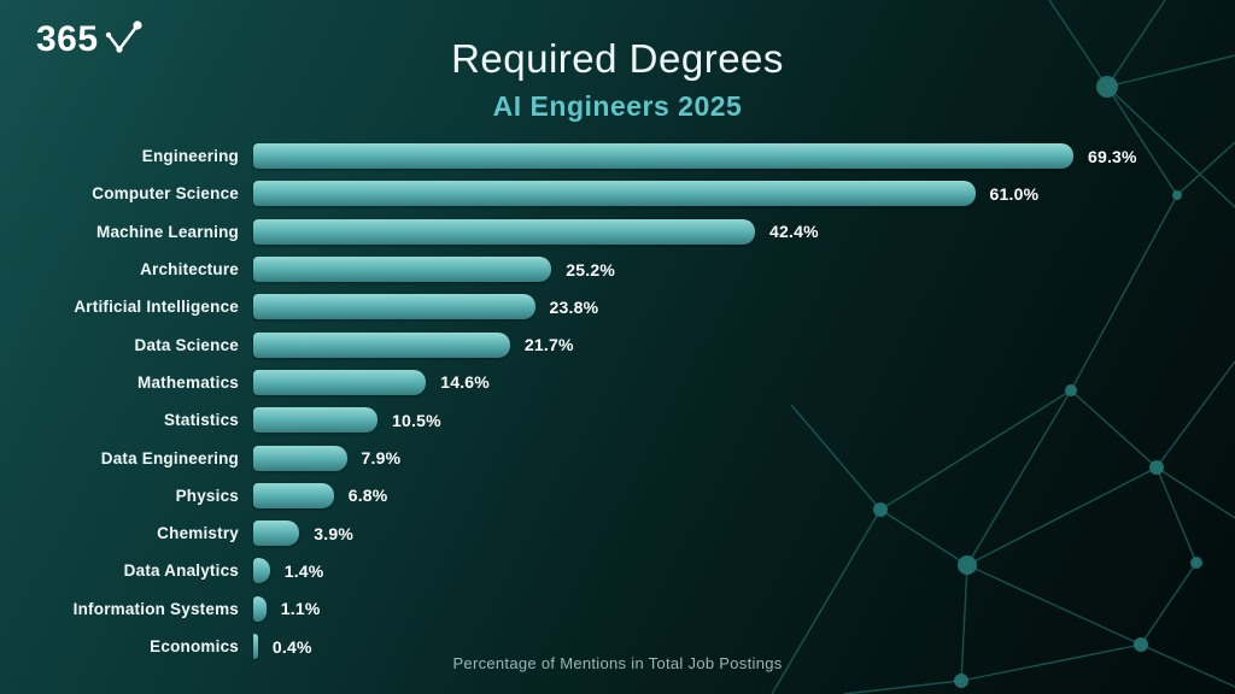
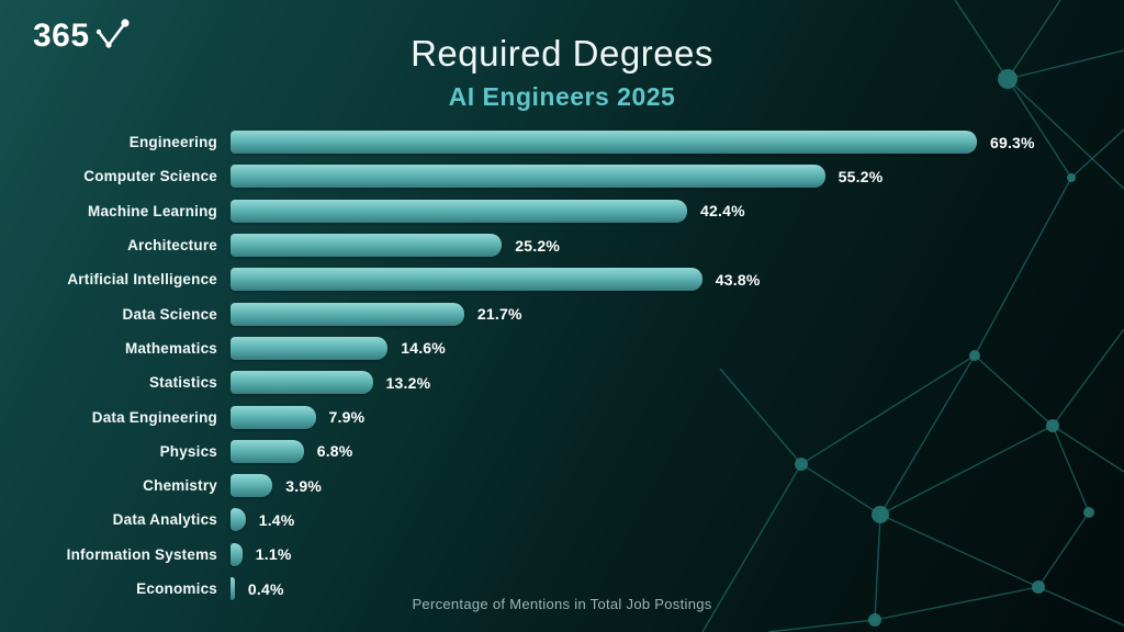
Computer Science: 61.0% -> 55.2%
Artificial Intelligence: 23.8% -> 43.8%
Statistics: 10.5% -> 13.2%
